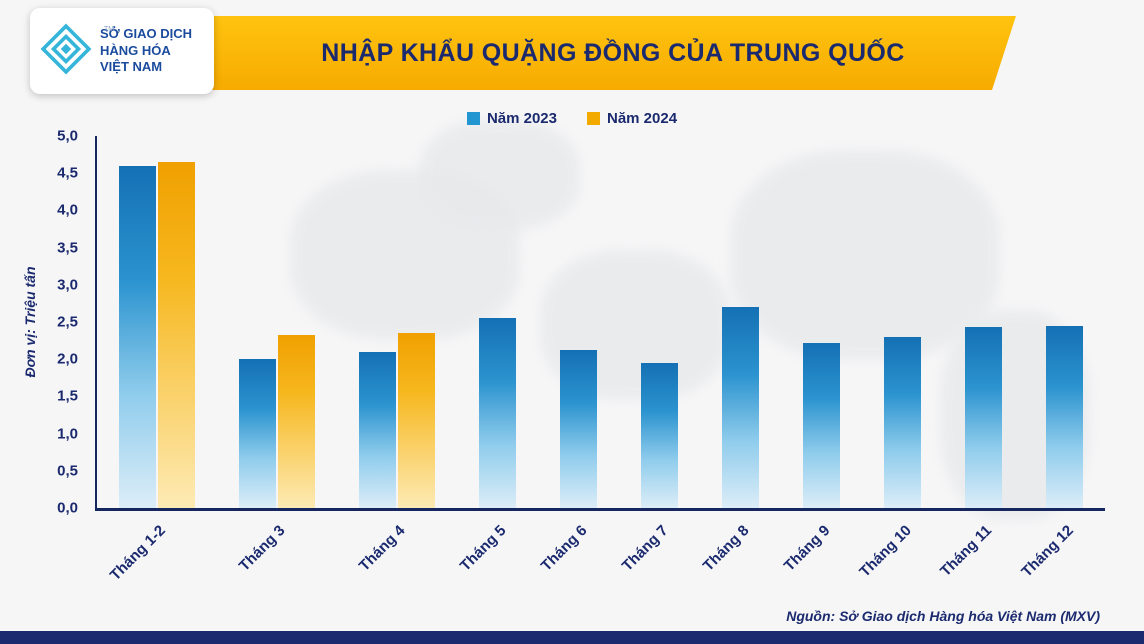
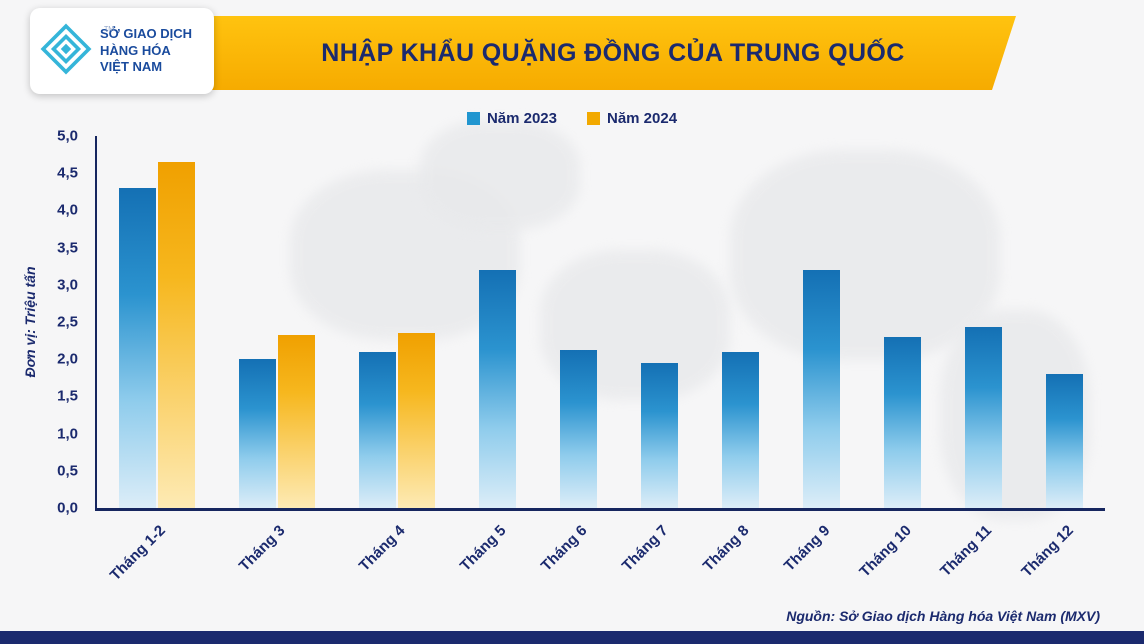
Năm 2023/Tháng 1-2: 4,6 -> 4,3
Năm 2023/Tháng 5: 2,5 -> 3,2
Năm 2023/Tháng 8: 2,7 -> 2,1
Năm 2023/Tháng 9: 2,2 -> 3,2
Năm 2023/Tháng 12: 2,5 -> 1,8
